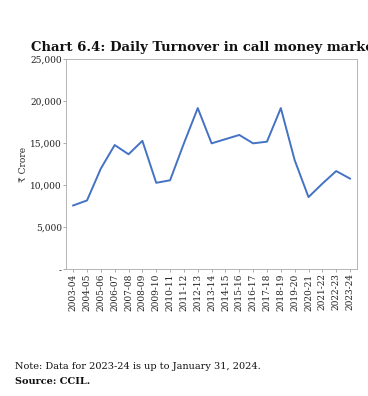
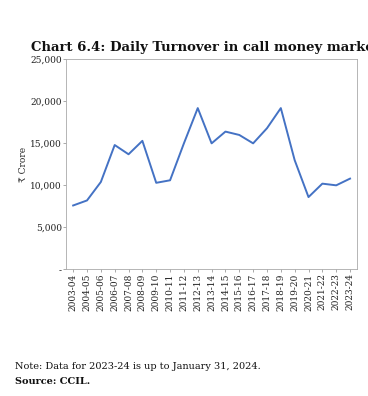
2005-06: 12,000 -> 10,400
2014-15: 15,500 -> 16,400
2017-18: 15,200 -> 16,800
2022-23: 11,700 -> 10,000
